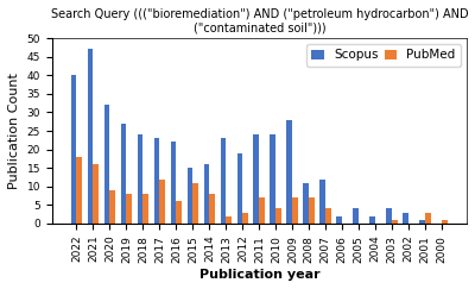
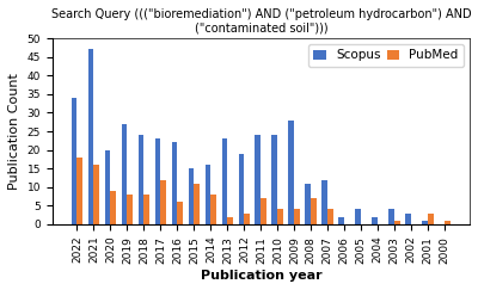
Scopus/2022: 40 -> 34
Scopus/2020: 32 -> 20
PubMed/2009: 7 -> 4
